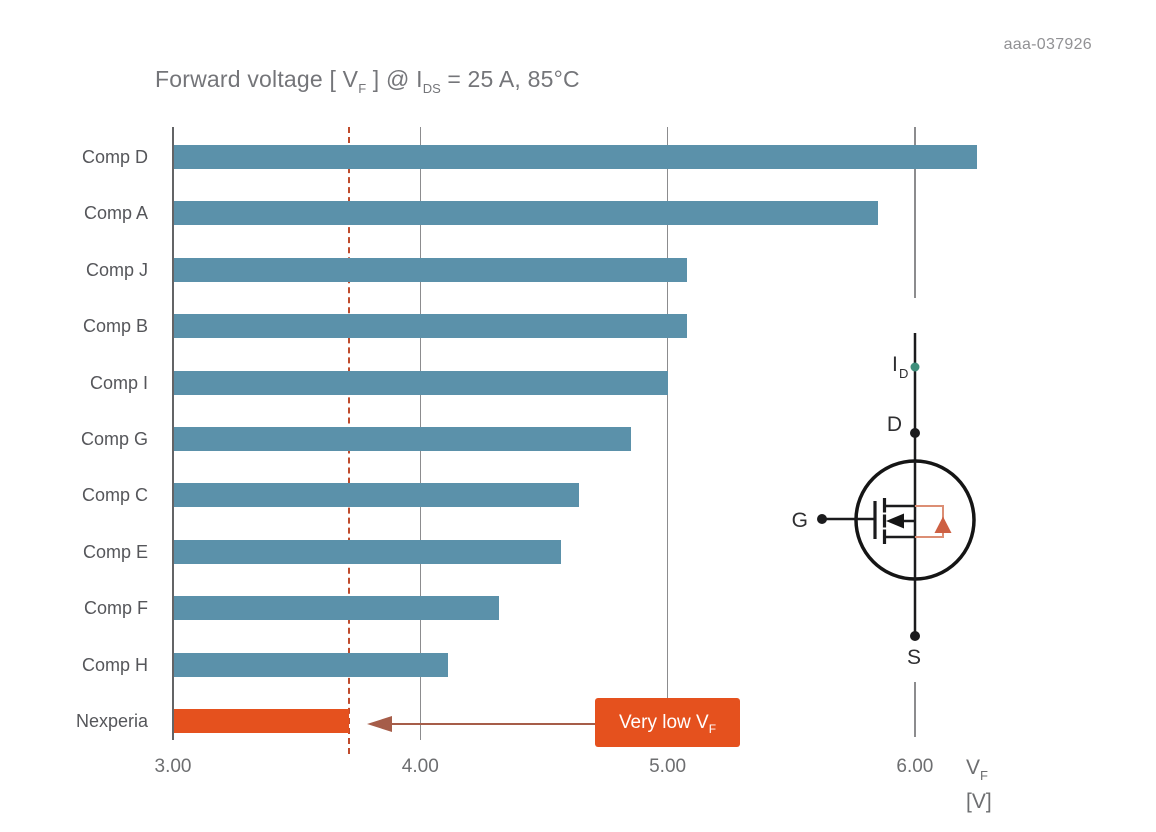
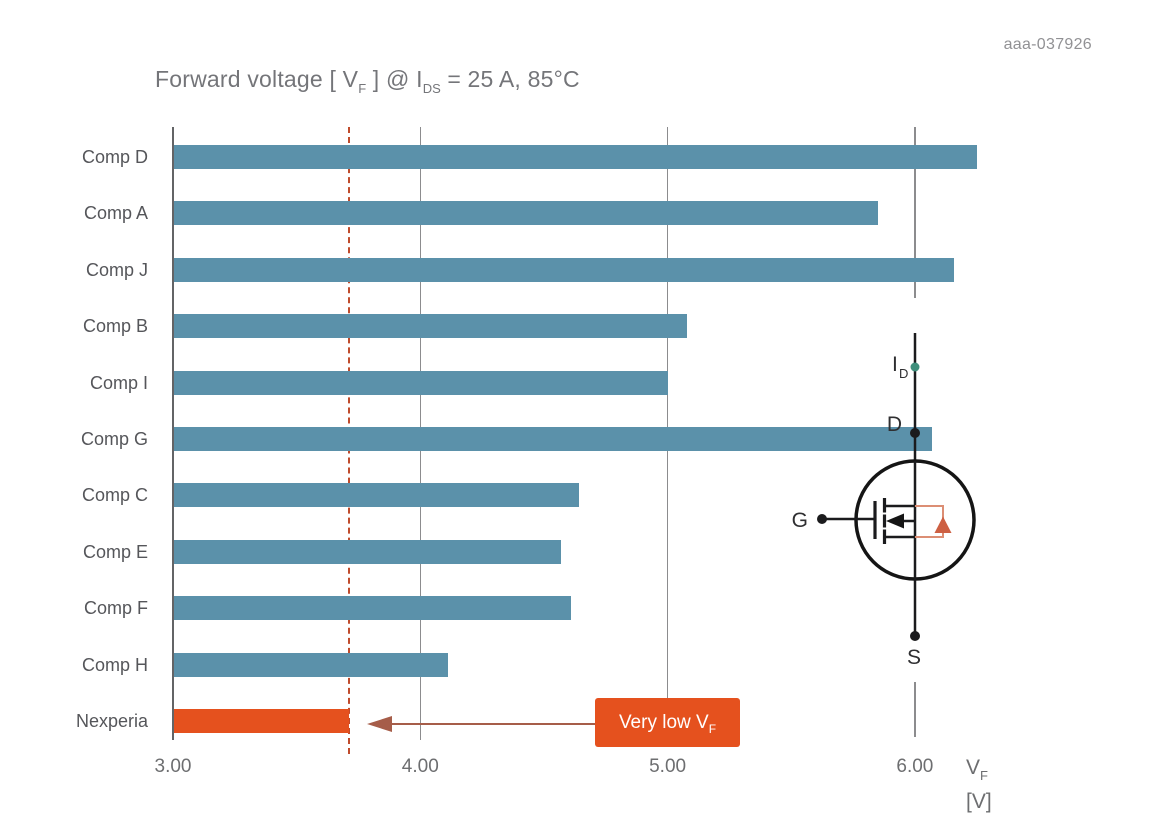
Comp J: 5.08 -> 6.16
Comp G: 4.85 -> 6.07
Comp F: 4.32 -> 4.61
